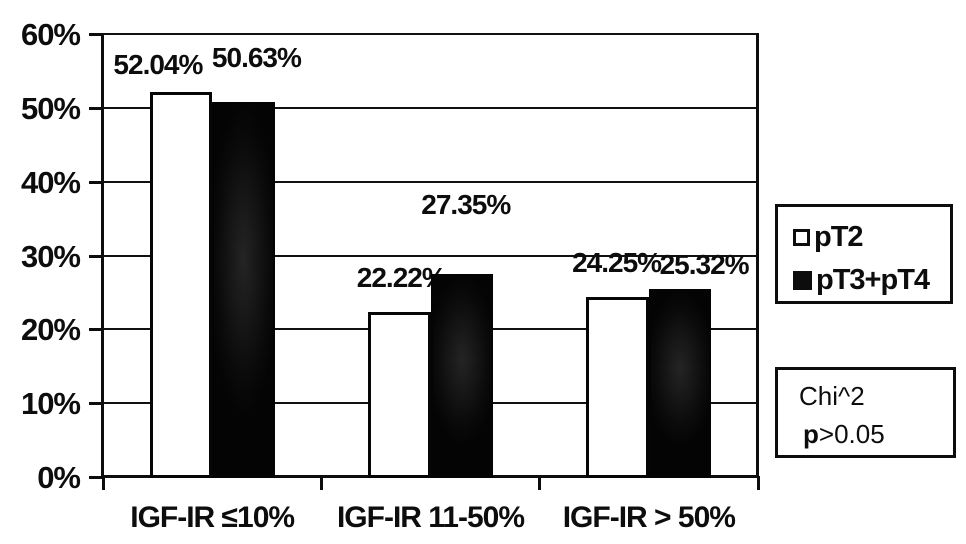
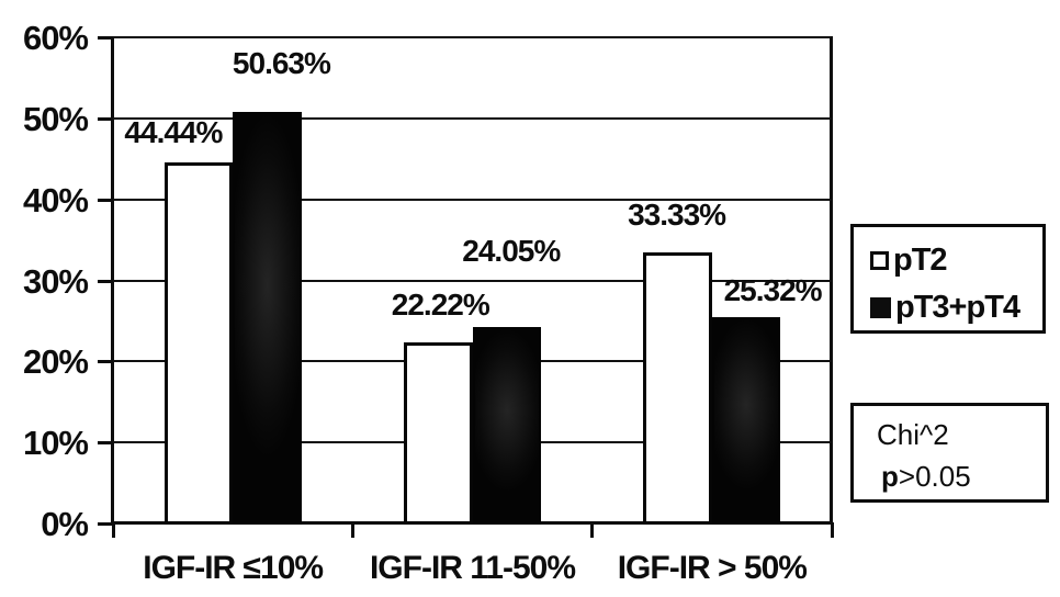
pT2/IGF-IR ≤10%: 52.04% -> 44.44%
pT3+pT4/IGF-IR 11-50%: 27.35% -> 24.05%
pT2/IGF-IR > 50%: 24.25% -> 33.33%
